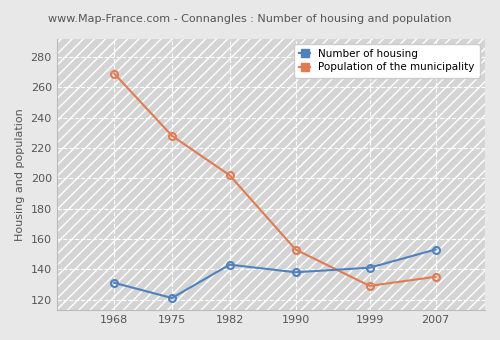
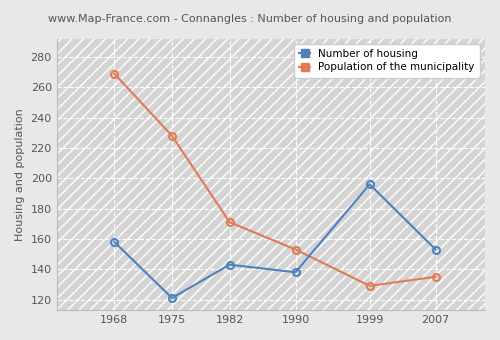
Number of housing/1968: 131 -> 158
Population of the municipality/1982: 202 -> 171
Number of housing/1999: 141 -> 196
